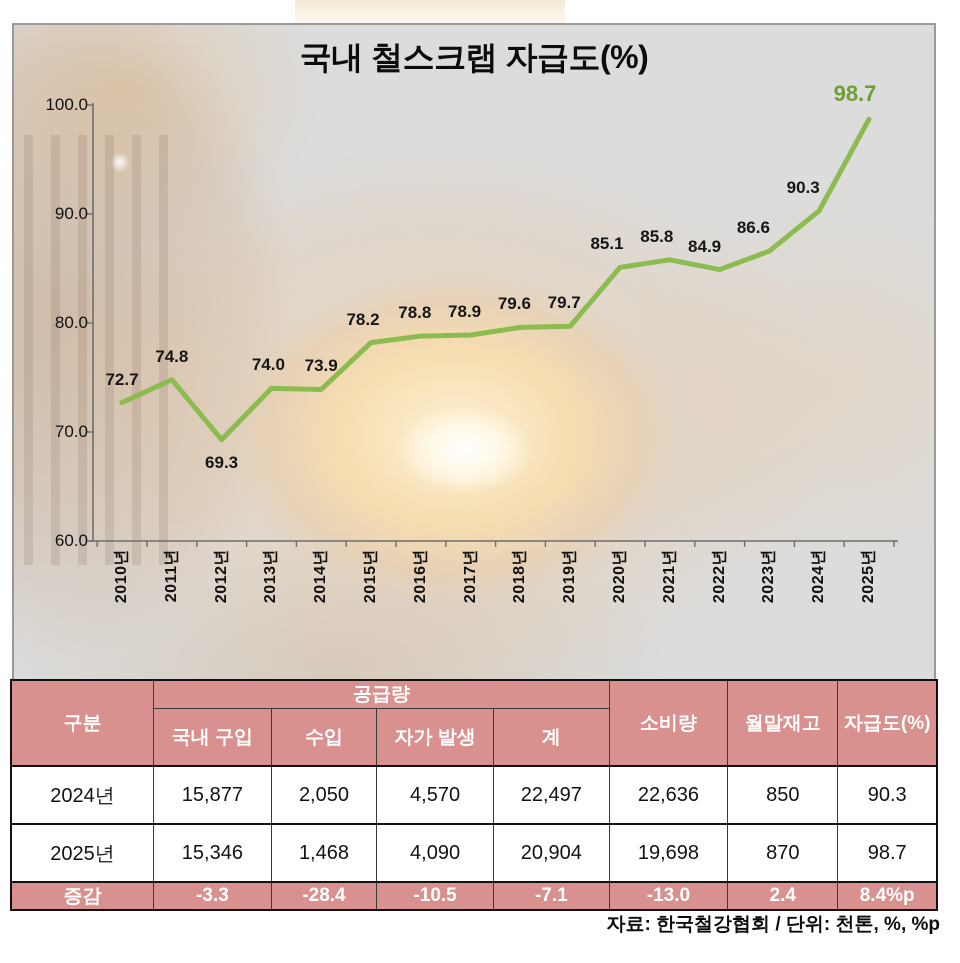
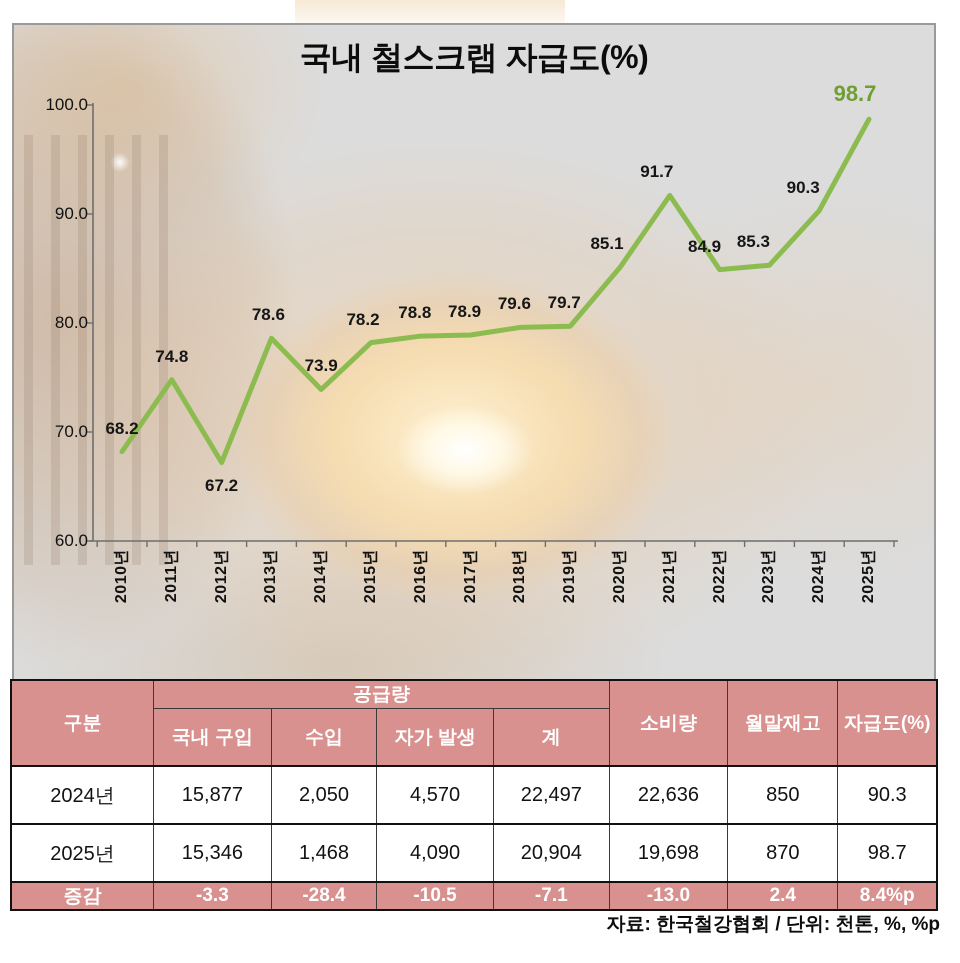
2010년: 72.7 -> 68.2
2012년: 69.3 -> 67.2
2013년: 74.0 -> 78.6
2021년: 85.8 -> 91.7
2023년: 86.6 -> 85.3
